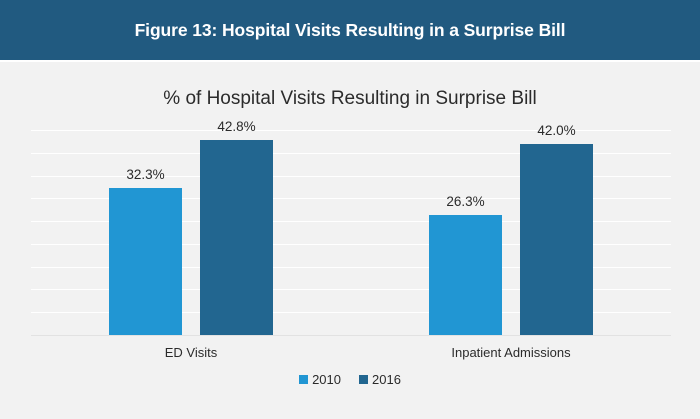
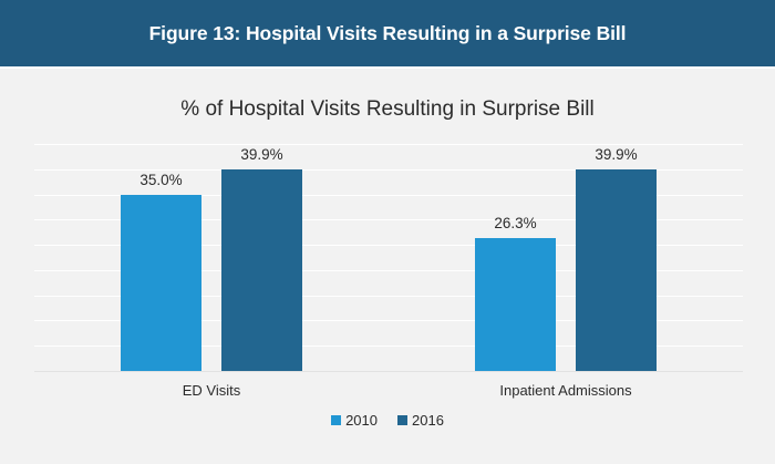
2010/ED Visits: 32.3% -> 35.0%
2016/ED Visits: 42.8% -> 39.9%
2016/Inpatient Admissions: 42.0% -> 39.9%
